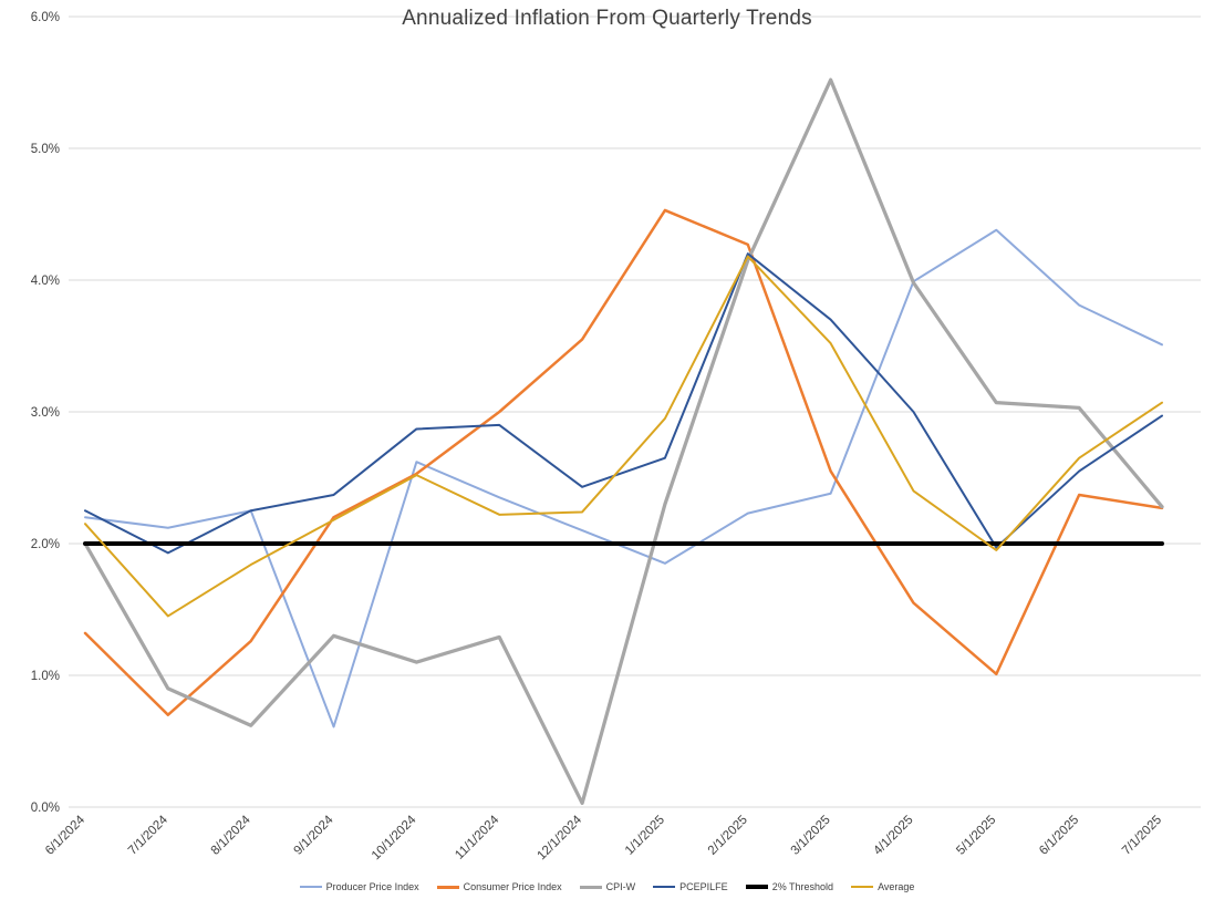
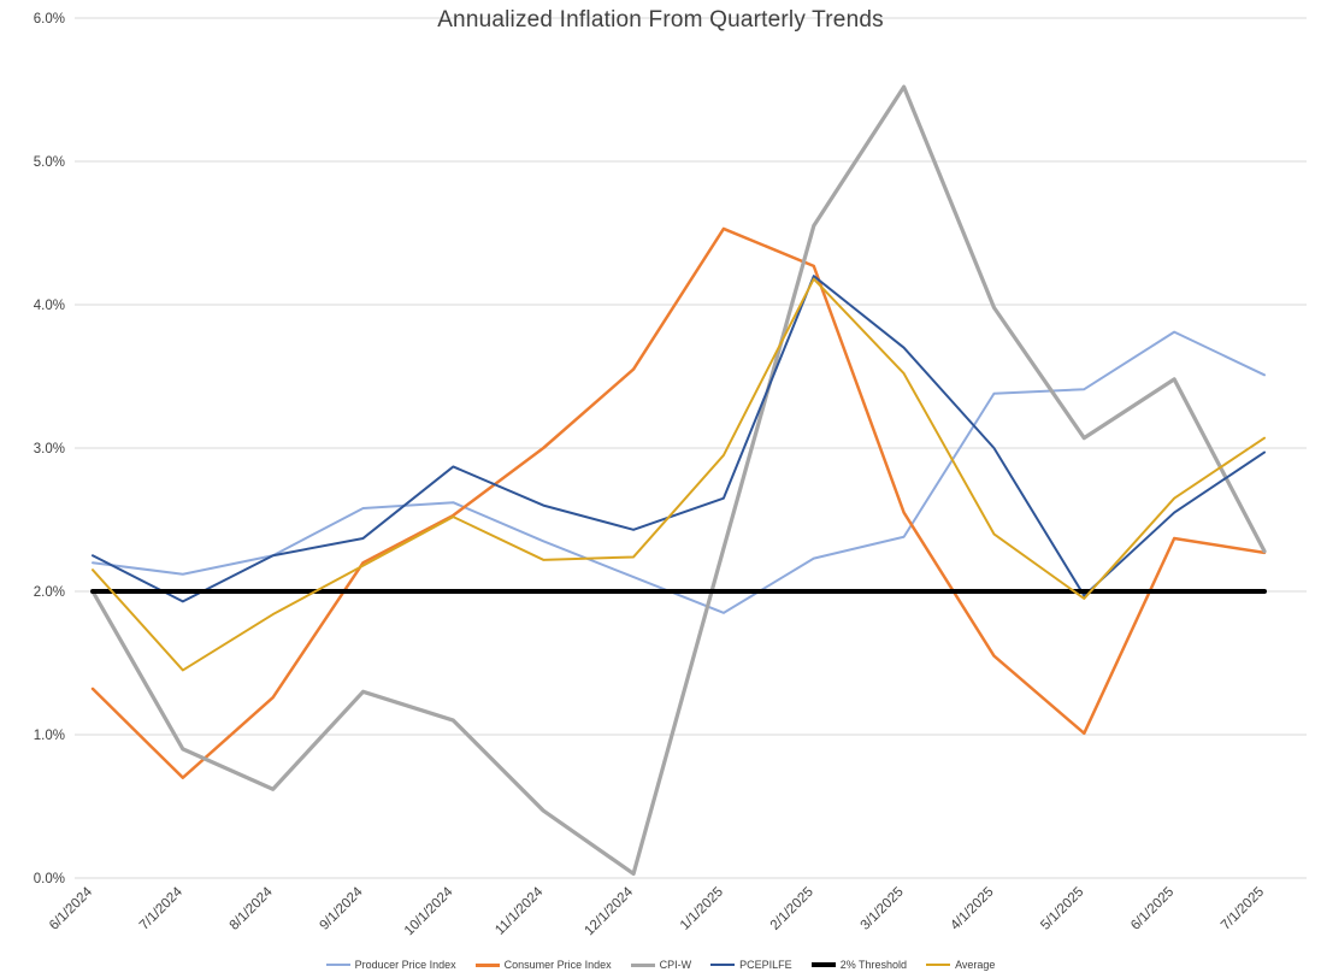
Producer Price Index/9/1/2024: 0.61% -> 2.58%
CPI-W/11/1/2024: 1.29% -> 0.47%
PCEPILFE/11/1/2024: 2.90% -> 2.60%
CPI-W/2/1/2025: 4.15% -> 4.55%
Producer Price Index/4/1/2025: 3.99% -> 3.38%
Producer Price Index/5/1/2025: 4.38% -> 3.41%
CPI-W/6/1/2025: 3.03% -> 3.48%
